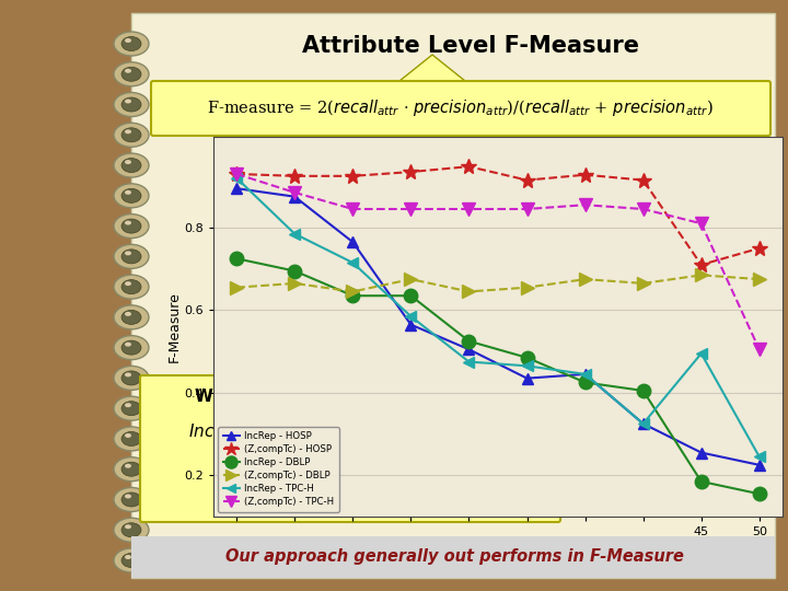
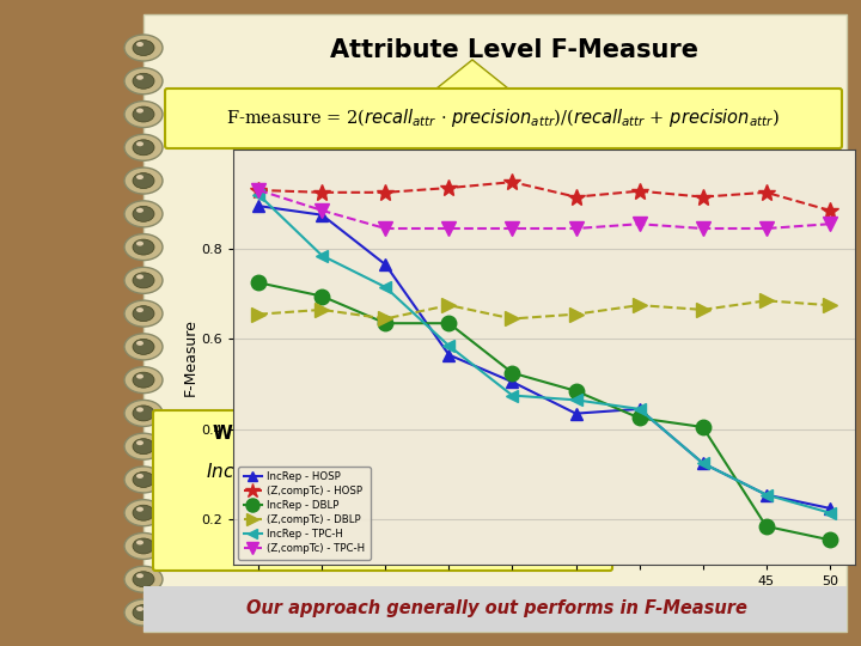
(Z,compTc) - HOSP/45: 0.710 -> 0.925
IncRep - TPC-H/45: 0.495 -> 0.255
(Z,compTc) - TPC-H/45: 0.810 -> 0.845
(Z,compTc) - HOSP/50: 0.750 -> 0.885
IncRep - TPC-H/50: 0.245 -> 0.215
(Z,compTc) - TPC-H/50: 0.505 -> 0.855
